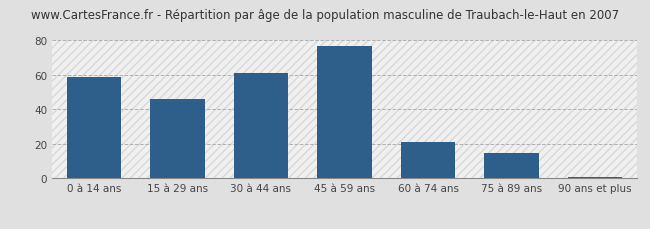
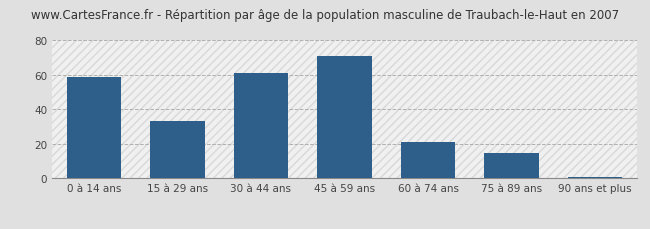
15 à 29 ans: 46 -> 33
45 à 59 ans: 77 -> 71
